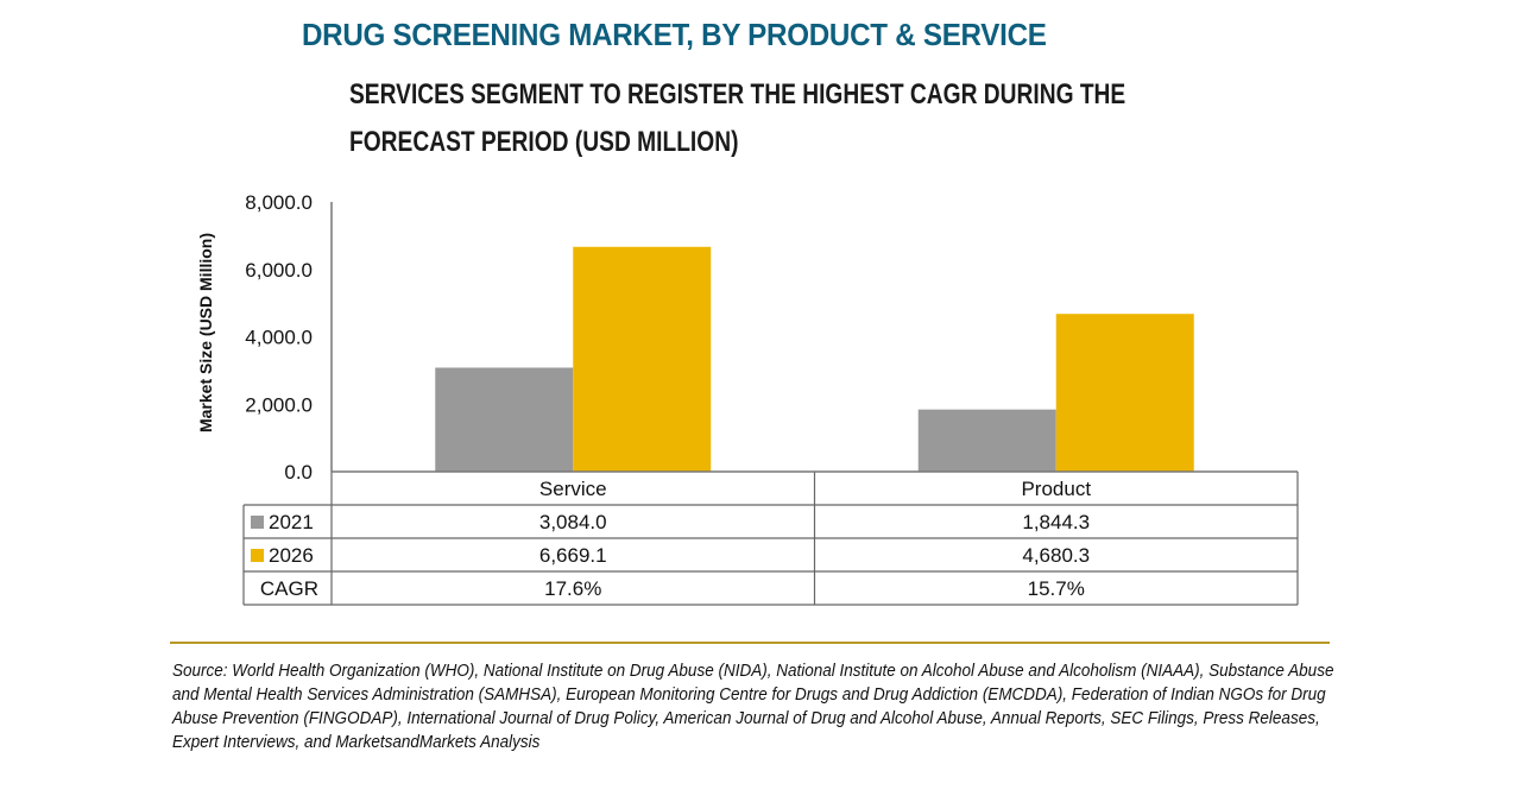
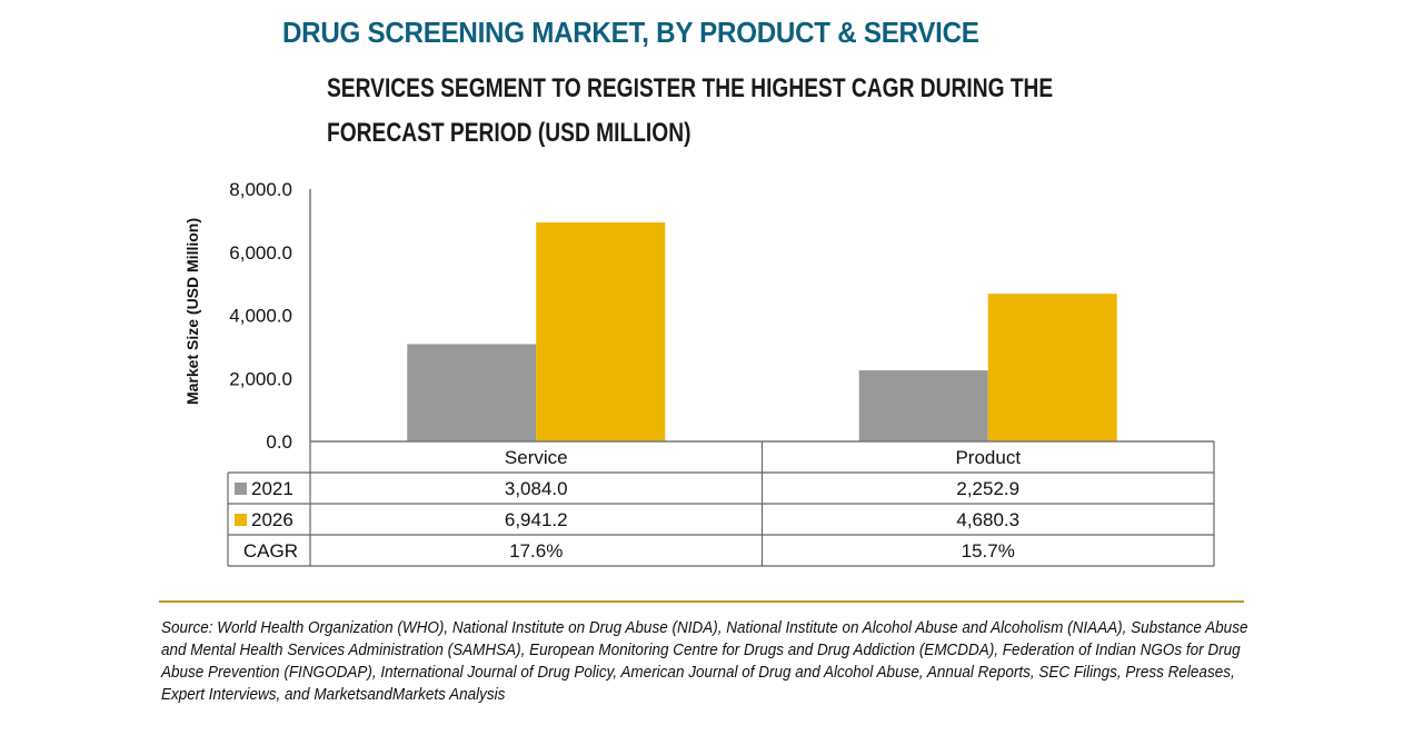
2026/Service: 6,669.1 -> 6,941.2
2021/Product: 1,844.3 -> 2,252.9
